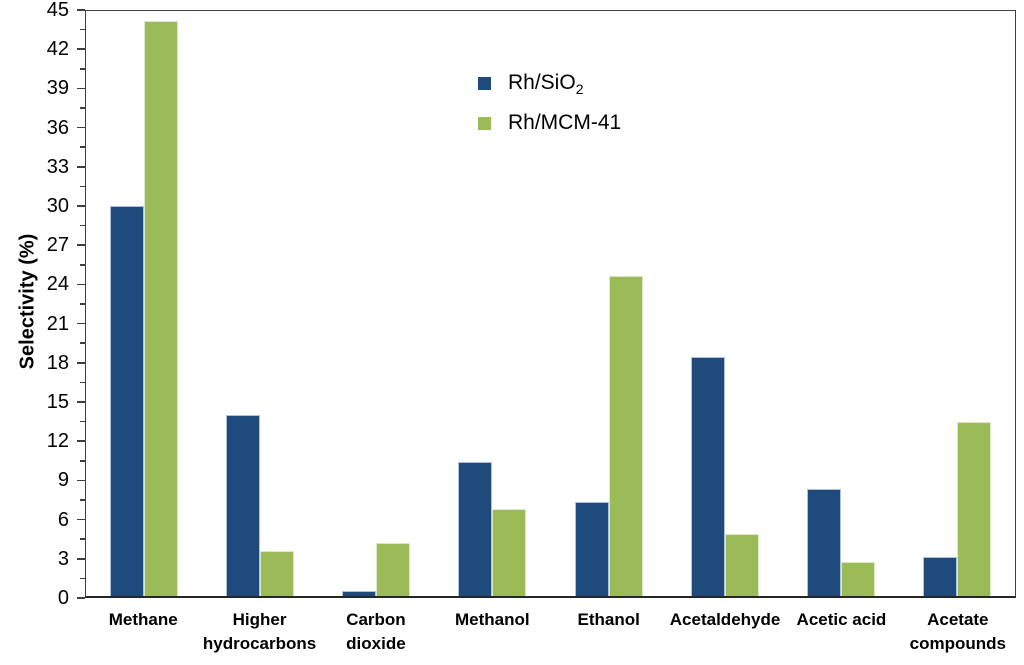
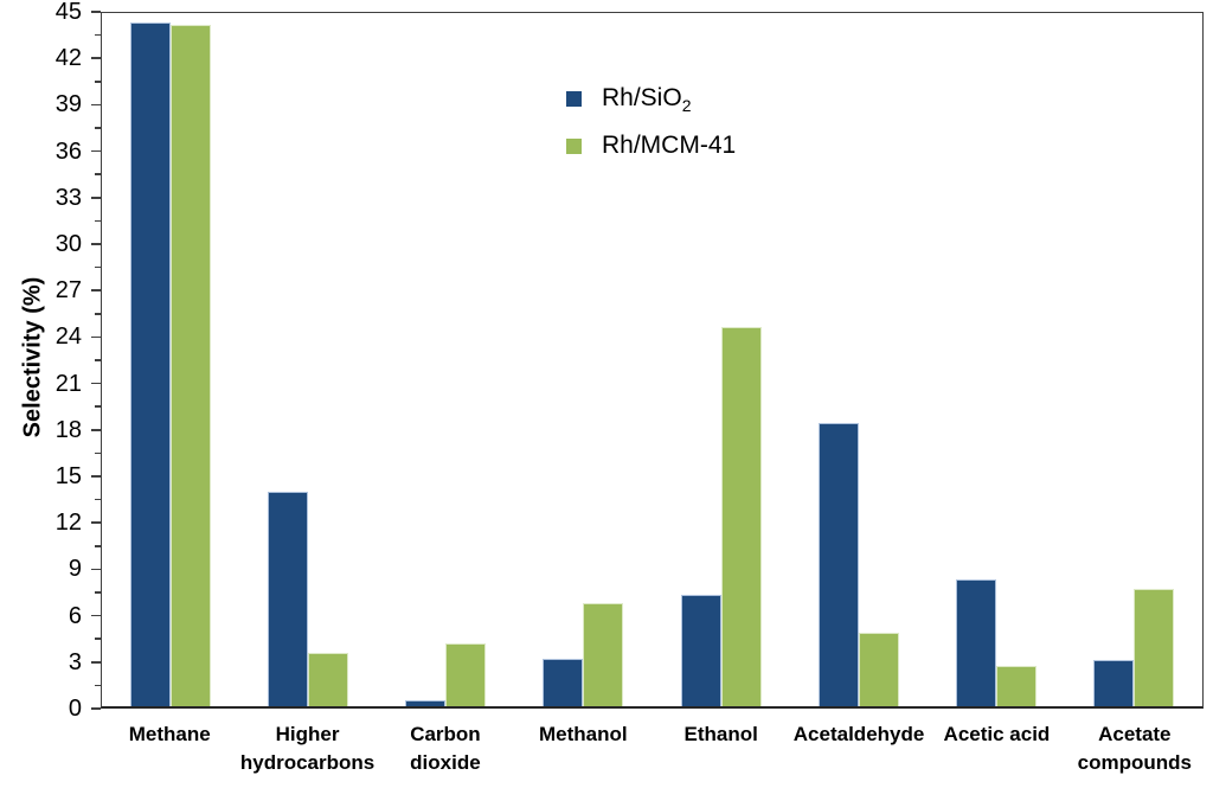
Rh/SiO2/Methane: 30.0 -> 44.4
Rh/SiO2/Methanol: 10.3 -> 3.1
Rh/MCM-41/Acetate compounds: 13.4 -> 7.6
